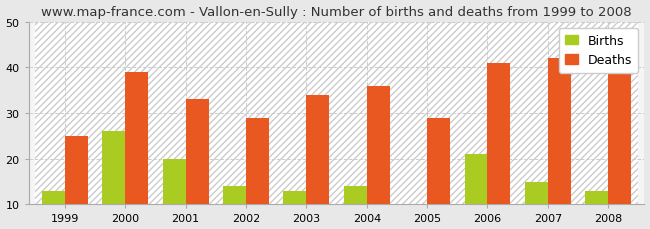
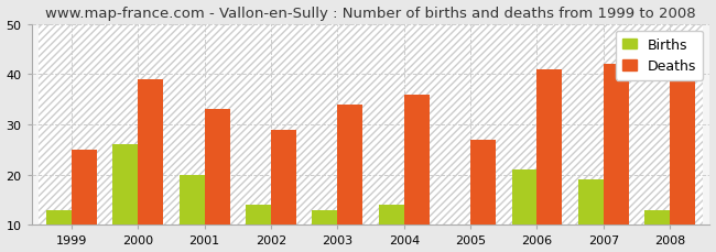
Deaths/2005: 29 -> 27
Births/2007: 15 -> 19
